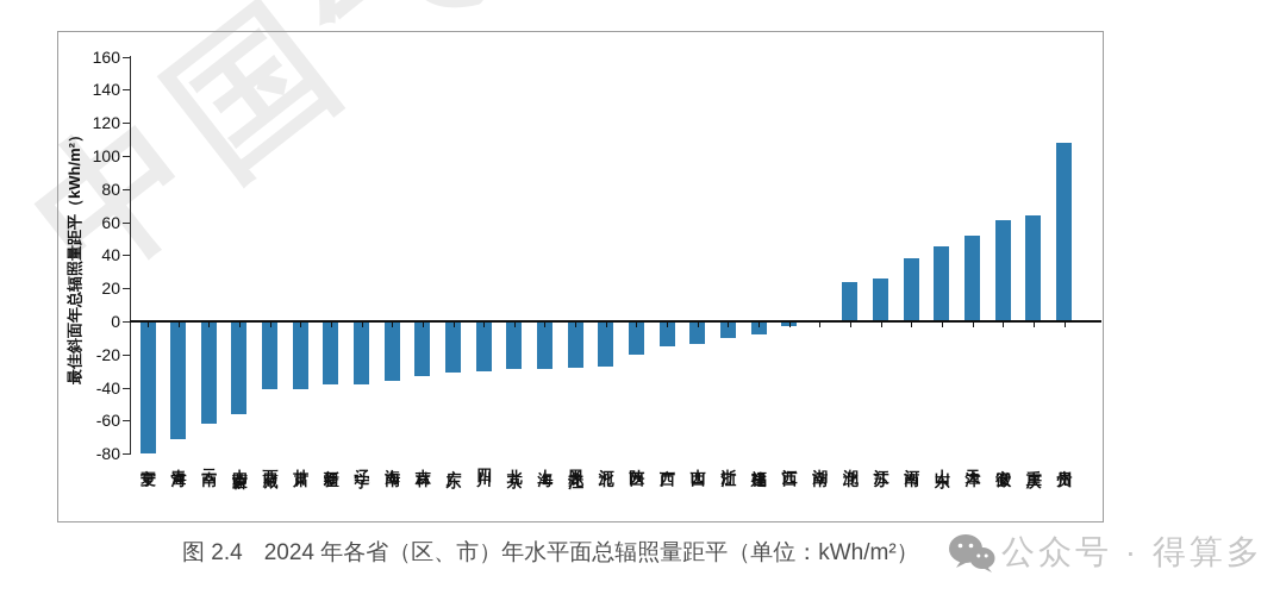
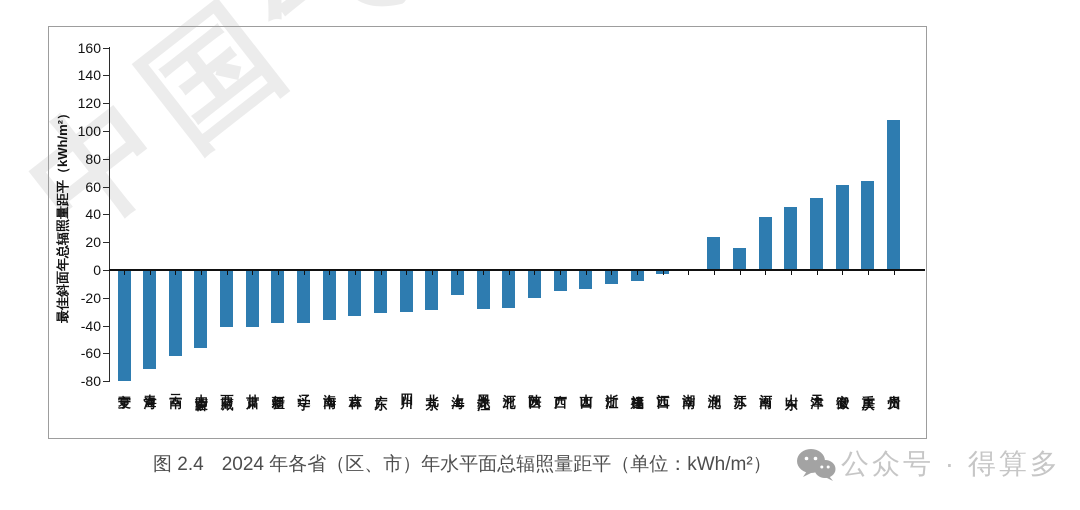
上海: -29 -> -18
江苏: 26 -> 16
